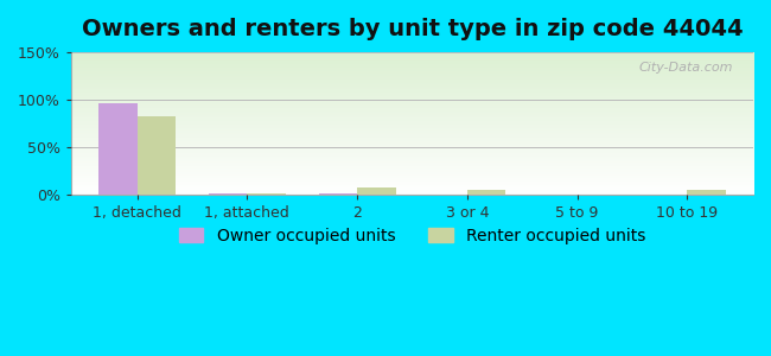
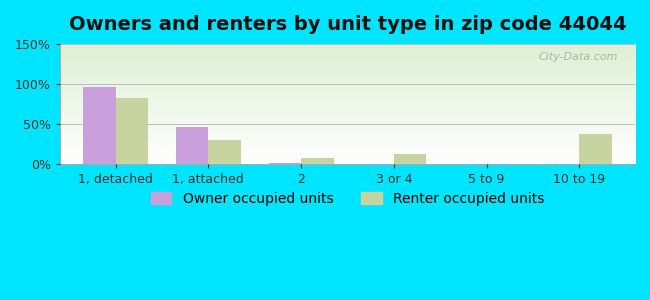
Owner occupied units/1, attached: 1% -> 46%
Renter occupied units/1, attached: 2% -> 30%
Renter occupied units/3 or 4: 5% -> 12%
Renter occupied units/10 to 19: 5% -> 38%
